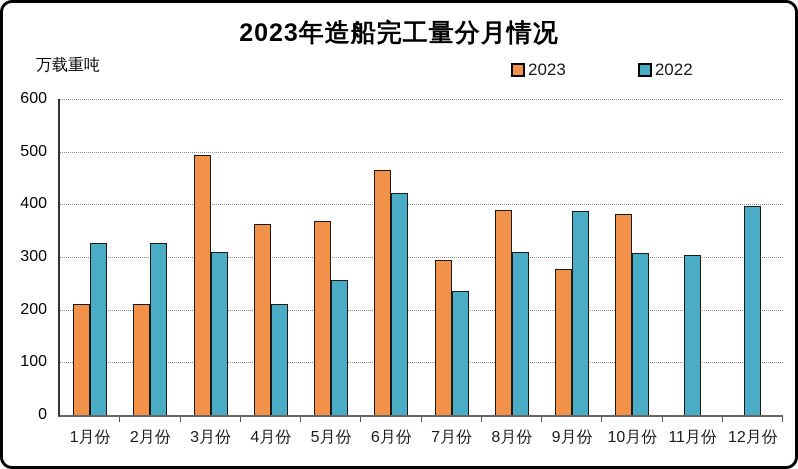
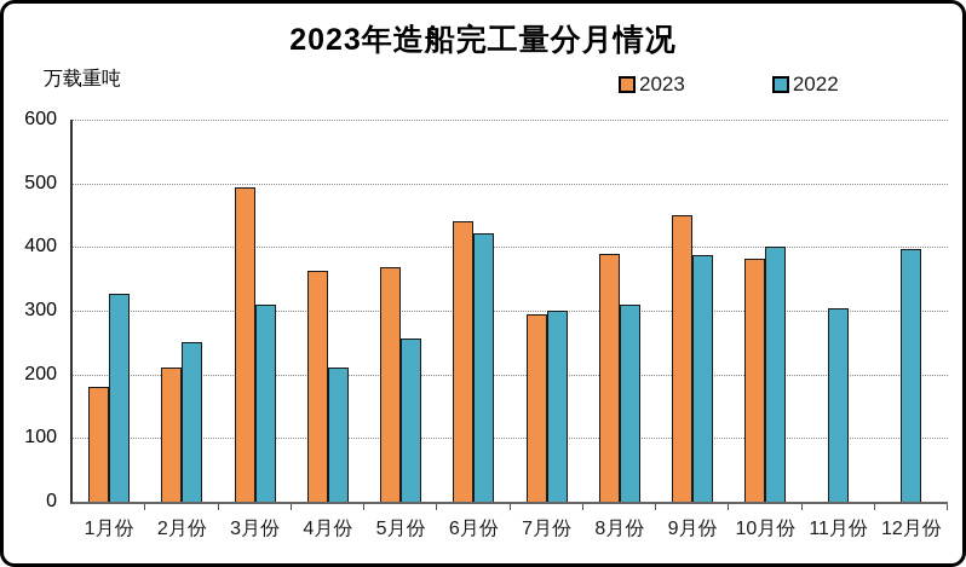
2023/1月份: 210 -> 180
2022/2月份: 330 -> 250
2023/6月份: 460 -> 440
2022/7月份: 240 -> 300
2023/9月份: 280 -> 450
2022/10月份: 310 -> 400
